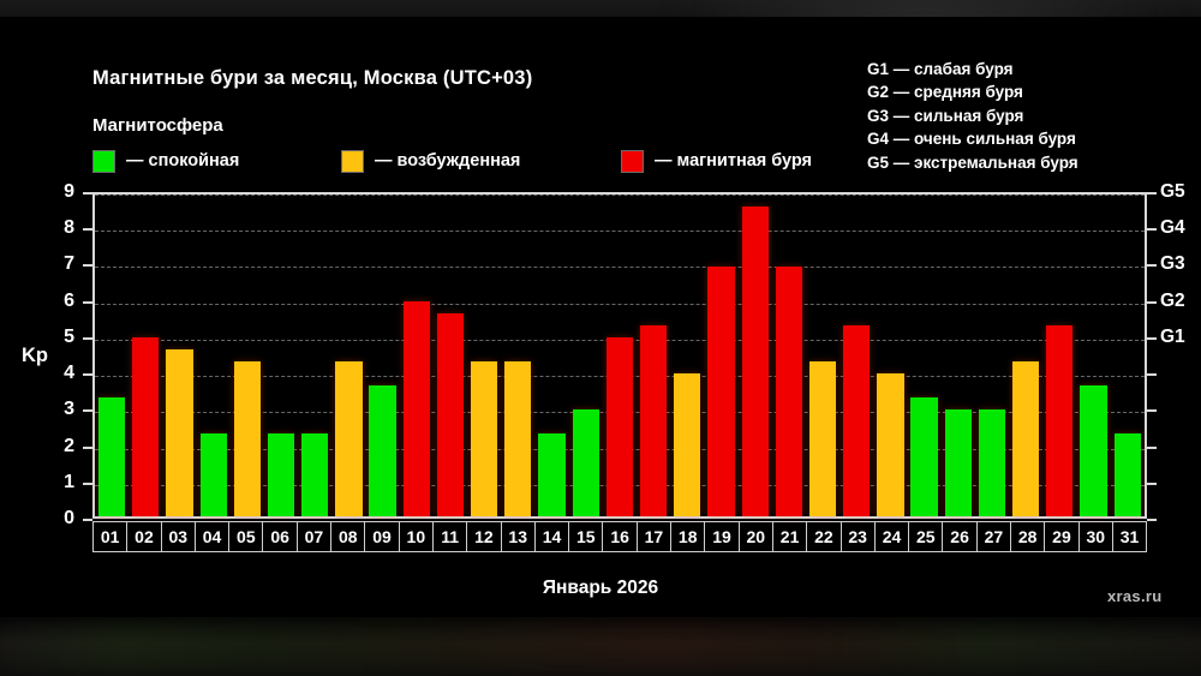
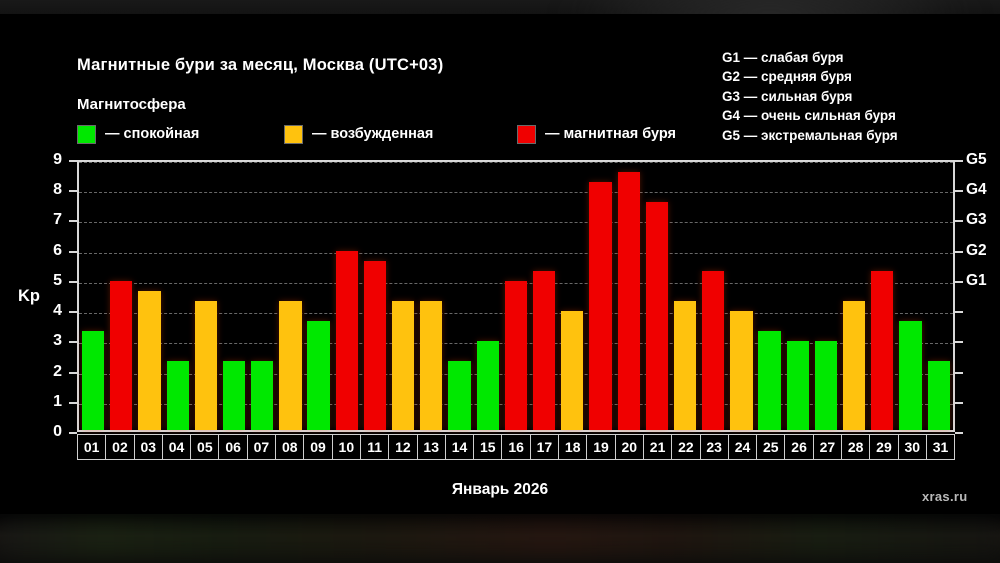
19: 7.0 -> 8.3
21: 7.0 -> 7.7
